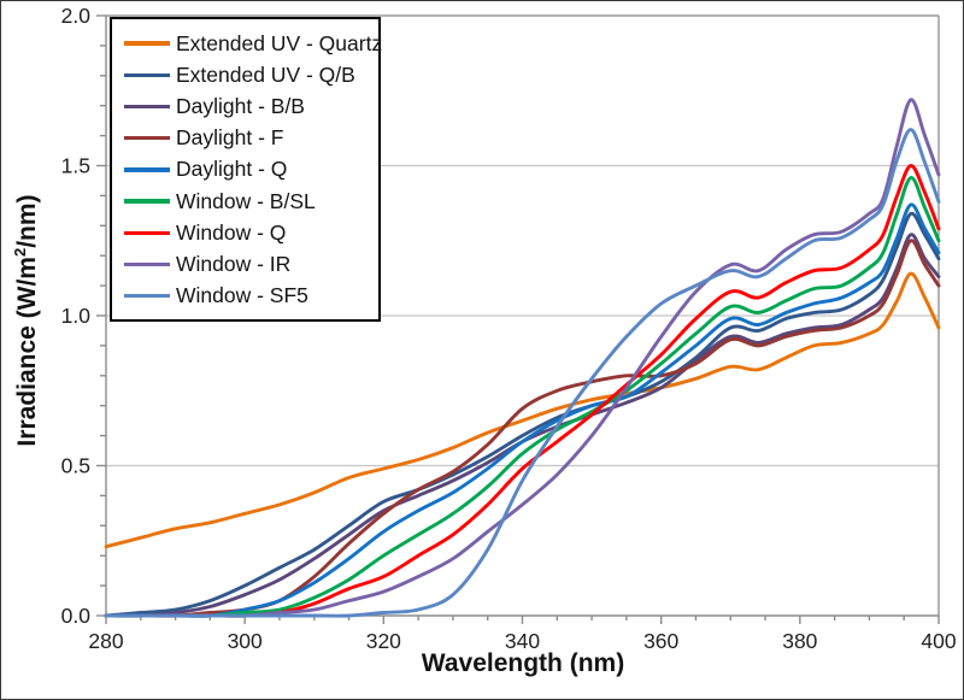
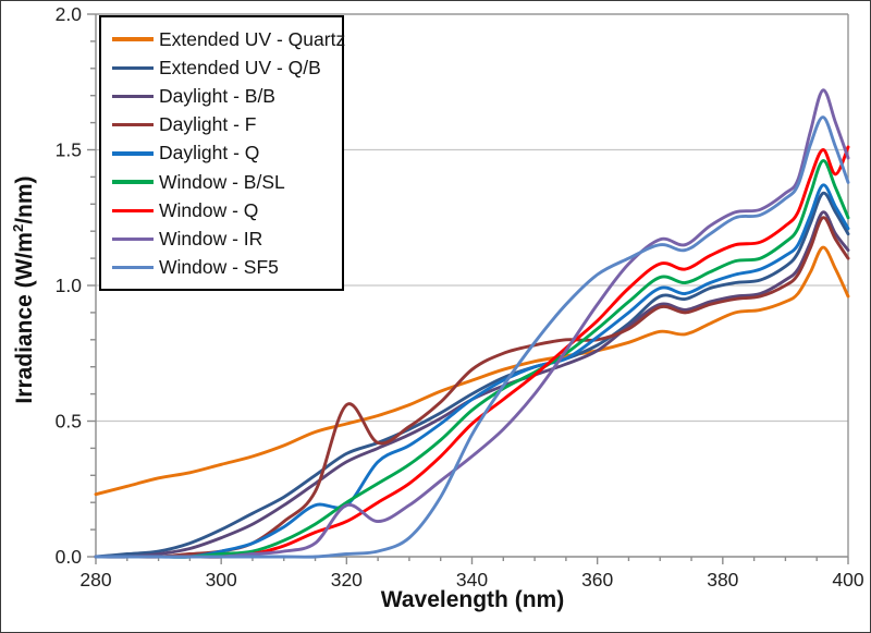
Daylight - F/320: 0.34 -> 0.56
Daylight - Q/320: 0.28 -> 0.19
Window - IR/320: 0.08 -> 0.19
Window - Q/400: 1.29 -> 1.51
